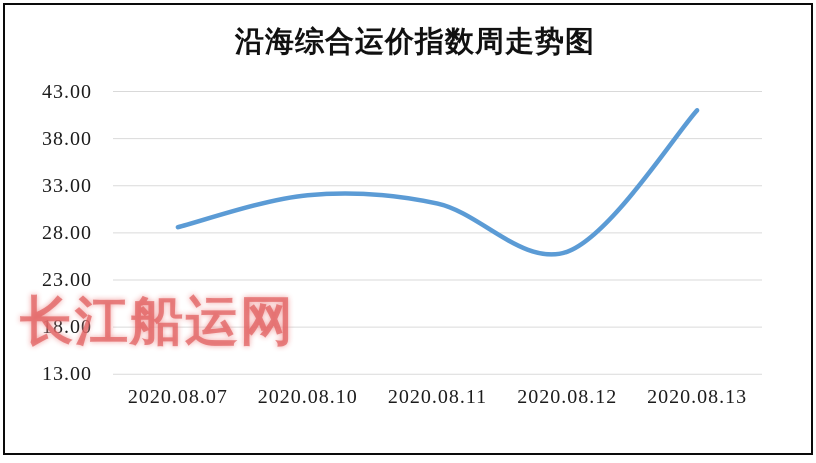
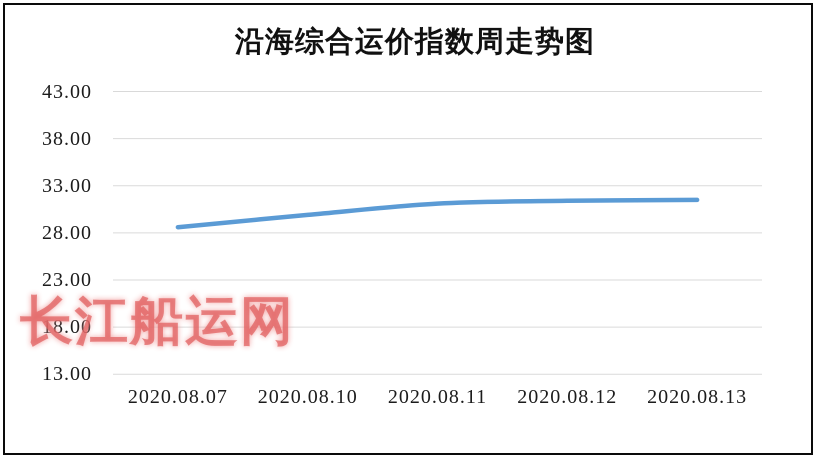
2020.08.10: 32 -> 30
2020.08.12: 26 -> 31
2020.08.13: 41 -> 32
